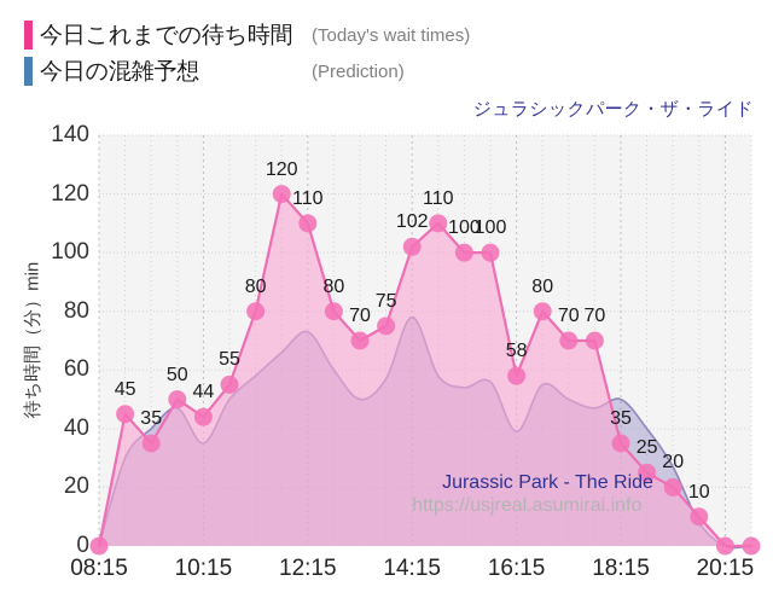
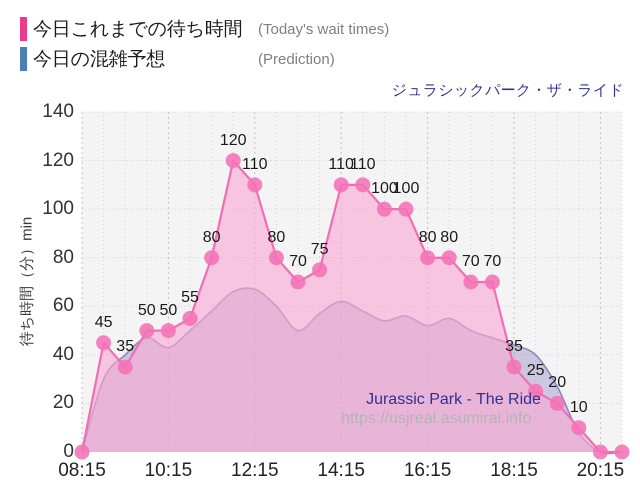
今日これまでの待ち時間/10:15: 44 -> 50
今日の混雑予想/10:15: 35 -> 43
今日の混雑予想/12:15: 73 -> 67
今日これまでの待ち時間/14:15: 102 -> 110
今日の混雑予想/14:15: 78 -> 62
今日これまでの待ち時間/16:15: 58 -> 80
今日の混雑予想/16:15: 39 -> 52
今日の混雑予想/18:15: 50 -> 44
